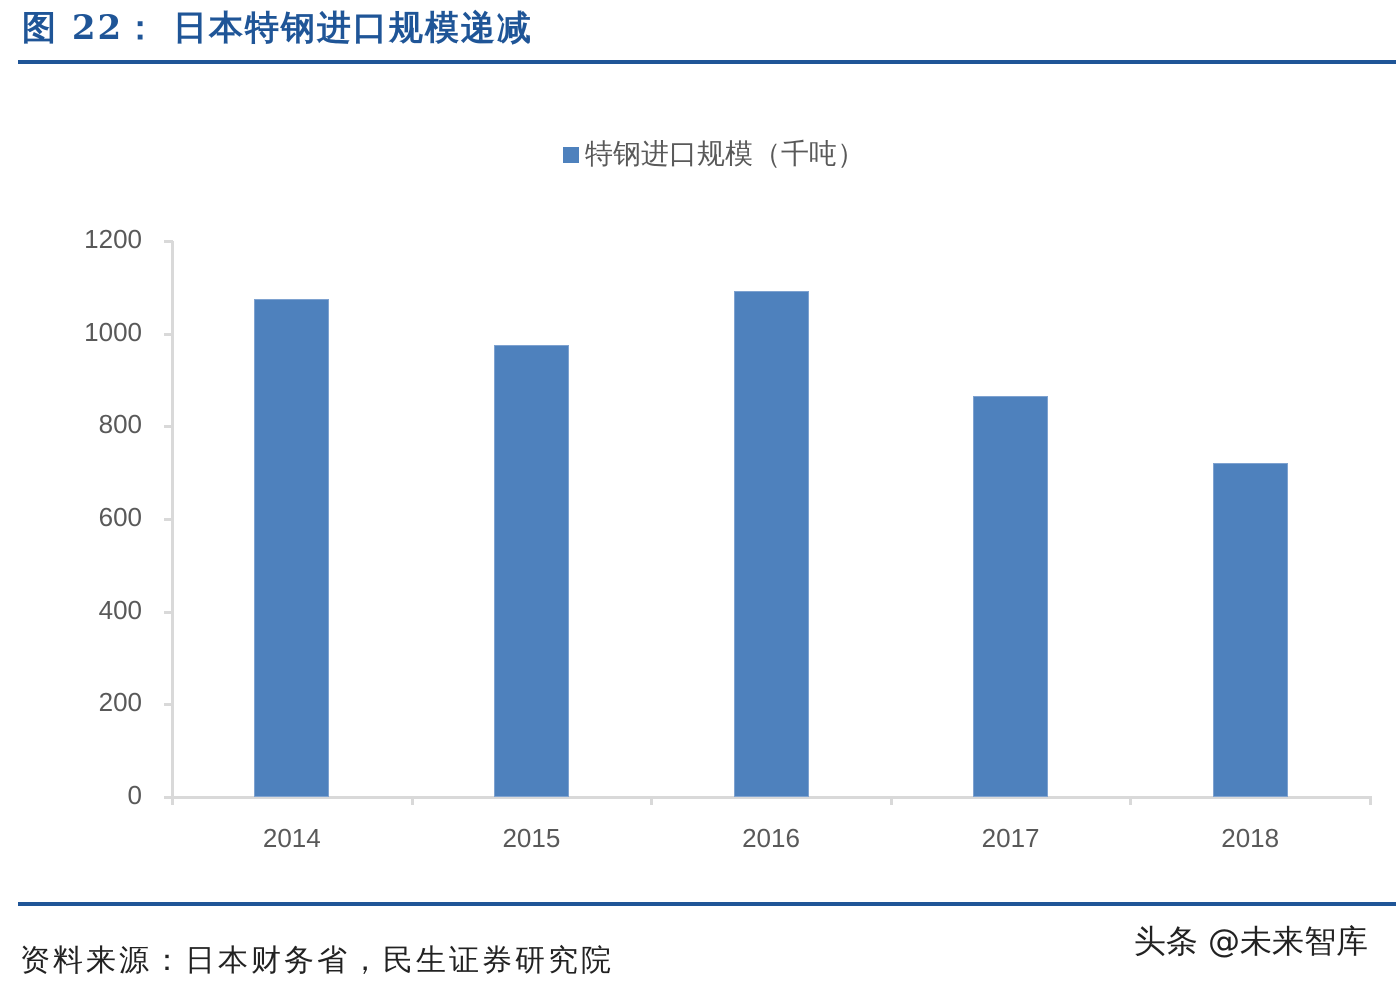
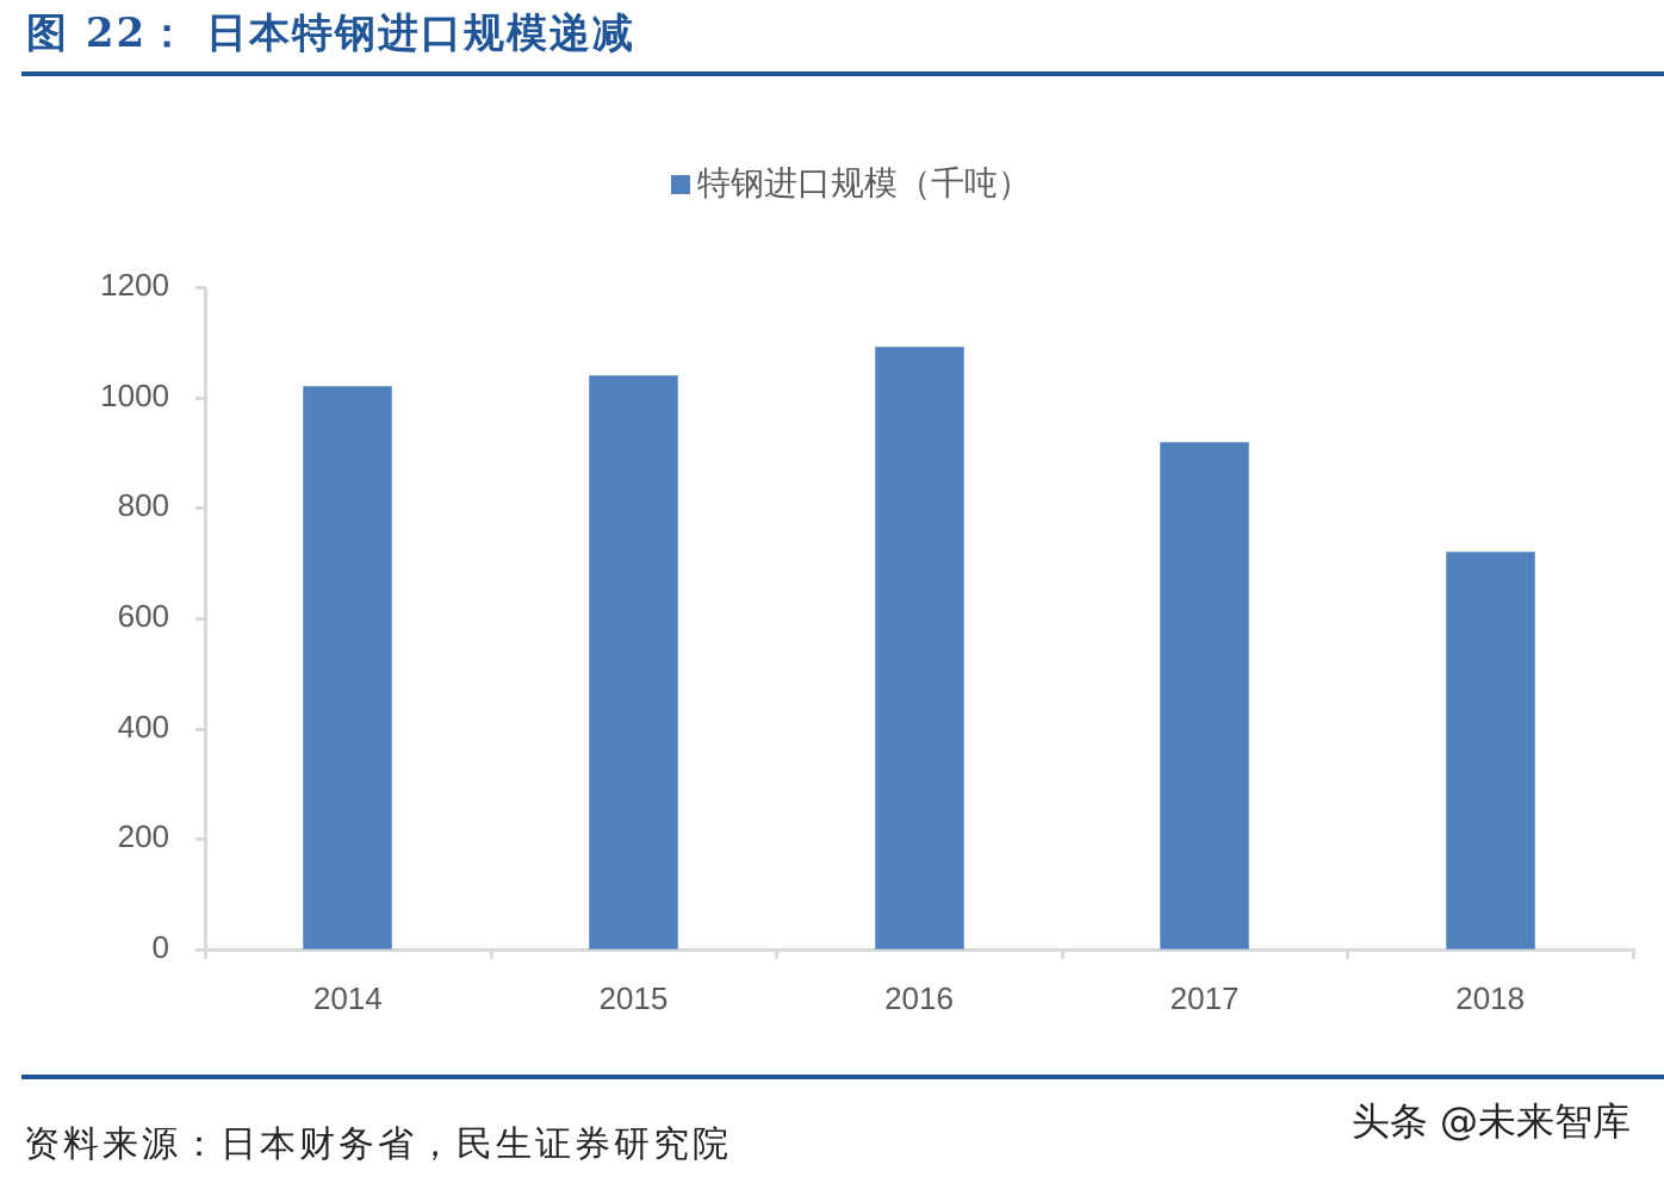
2014: 1080 -> 1020
2015: 980 -> 1040
2017: 870 -> 920
